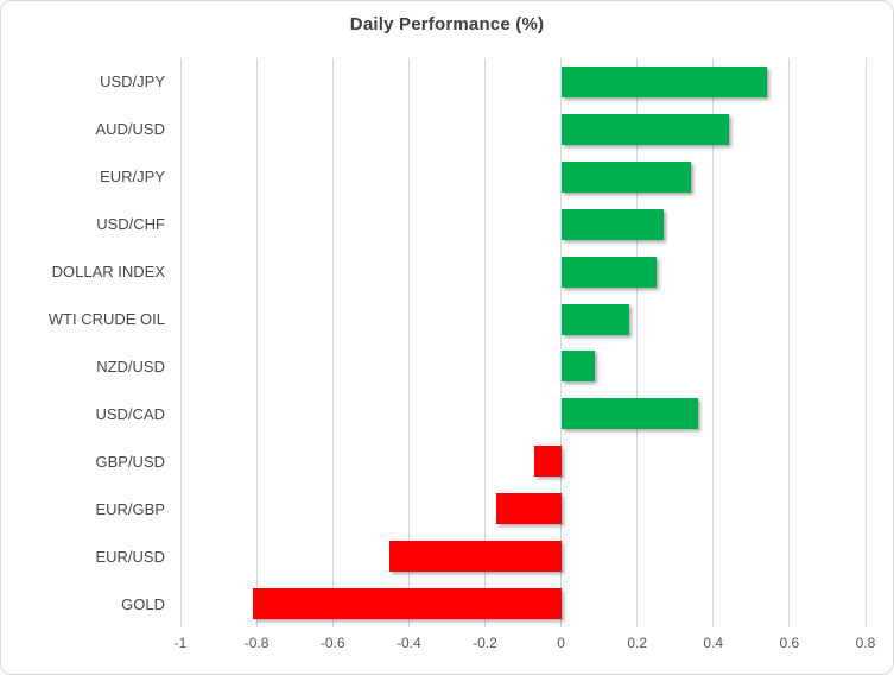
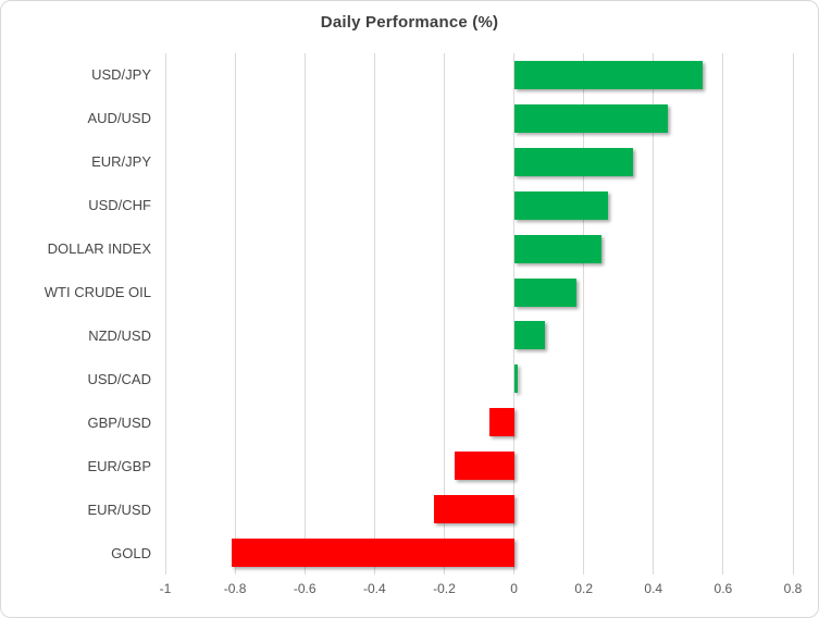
USD/CAD: 0.36 -> 0.01
EUR/USD: -0.45 -> -0.23
